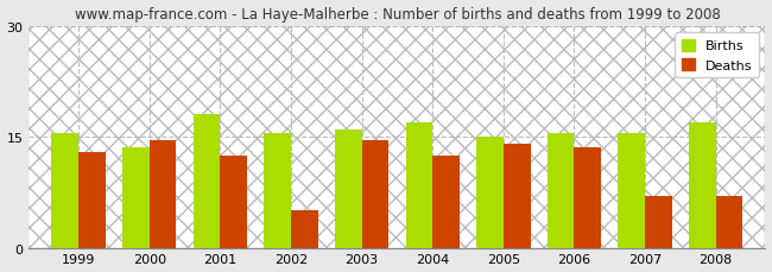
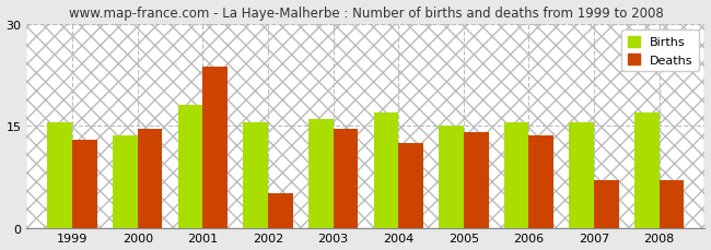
Deaths/2001: 12.5 -> 23.6
